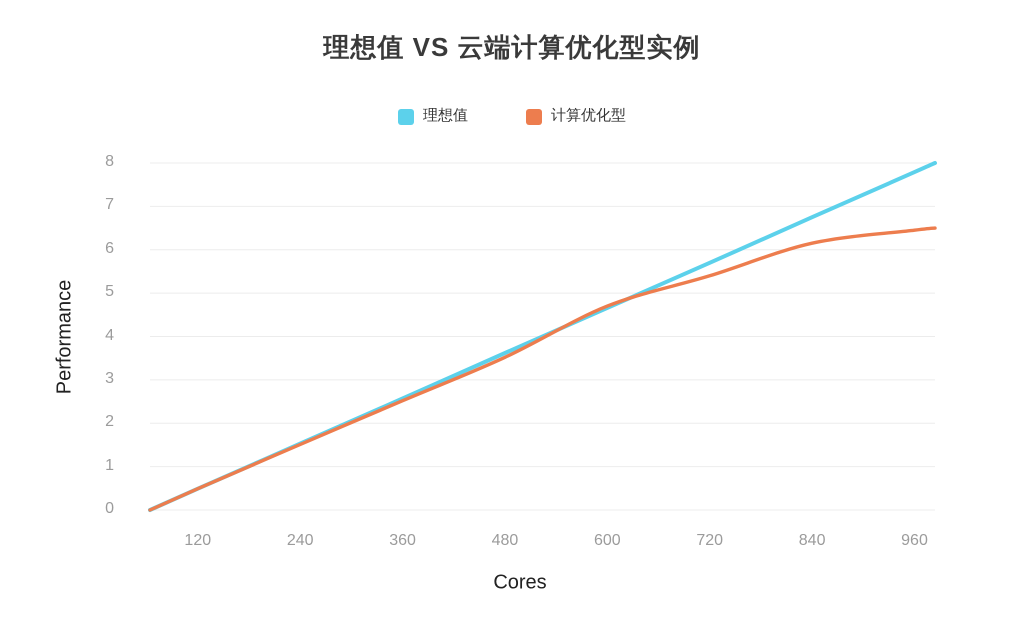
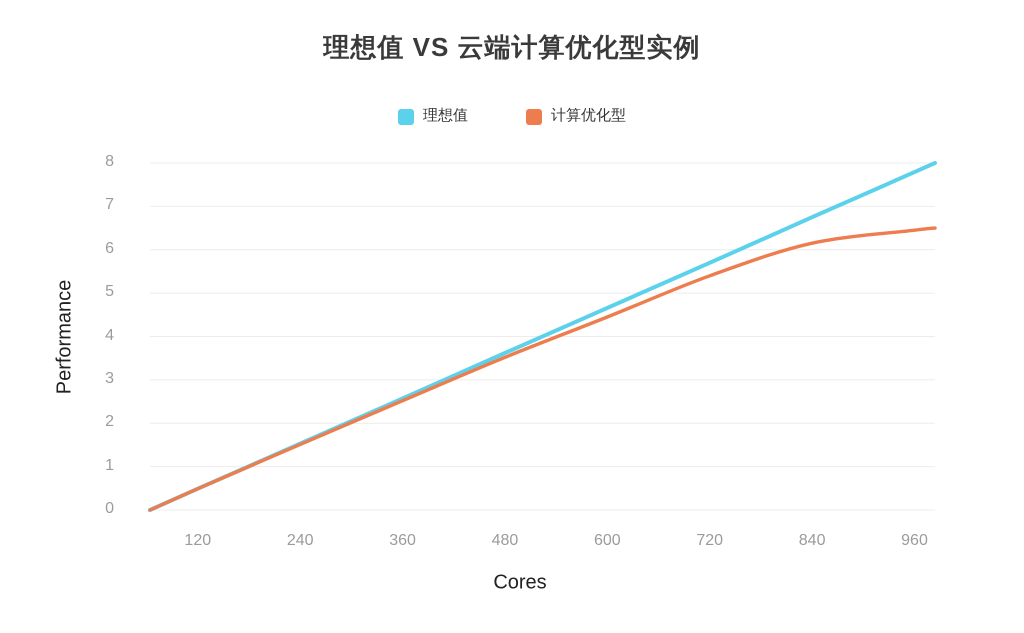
计算优化型/600: 4.7 -> 4.5
